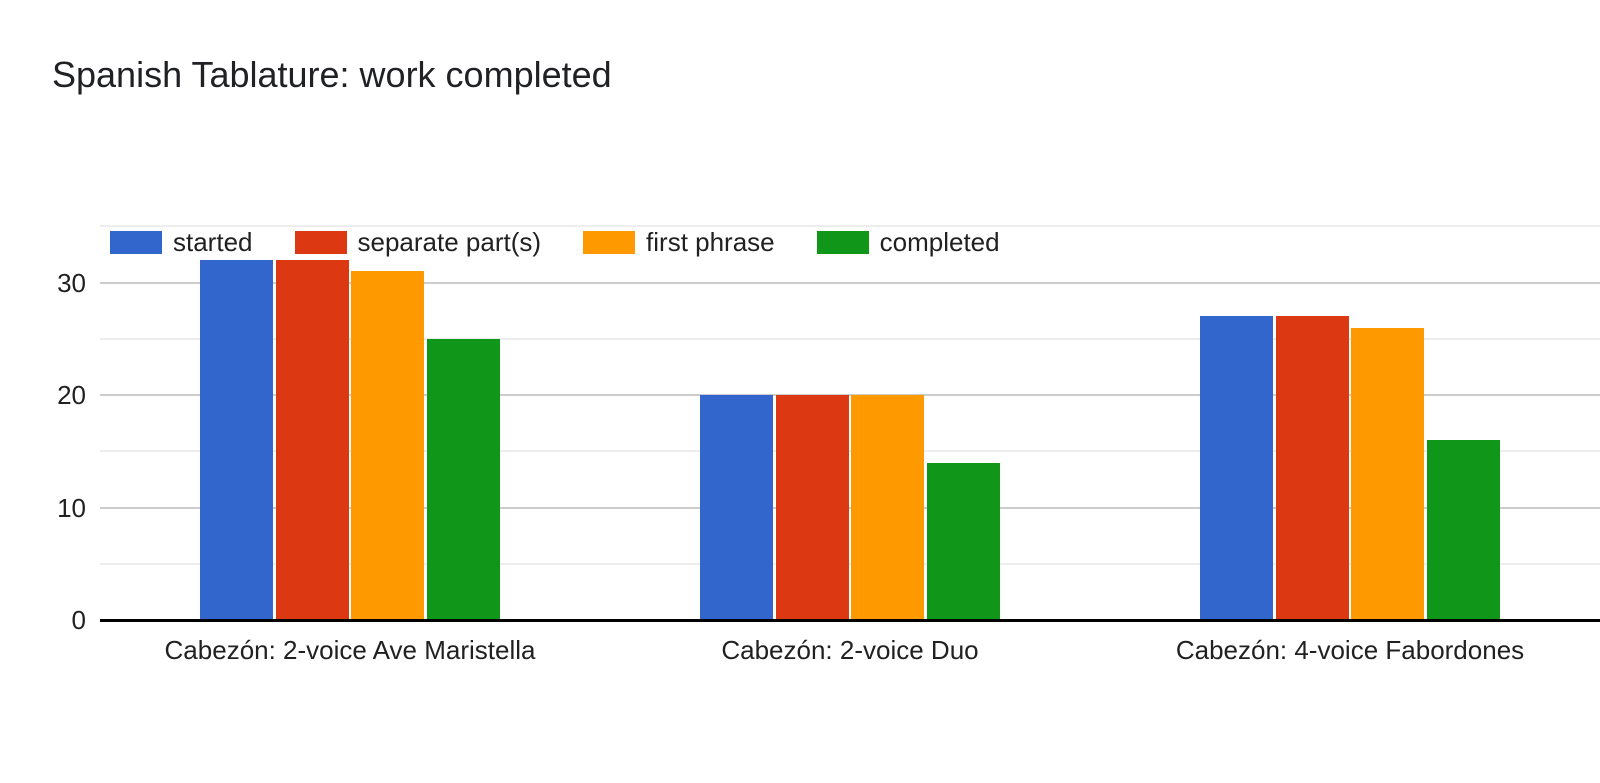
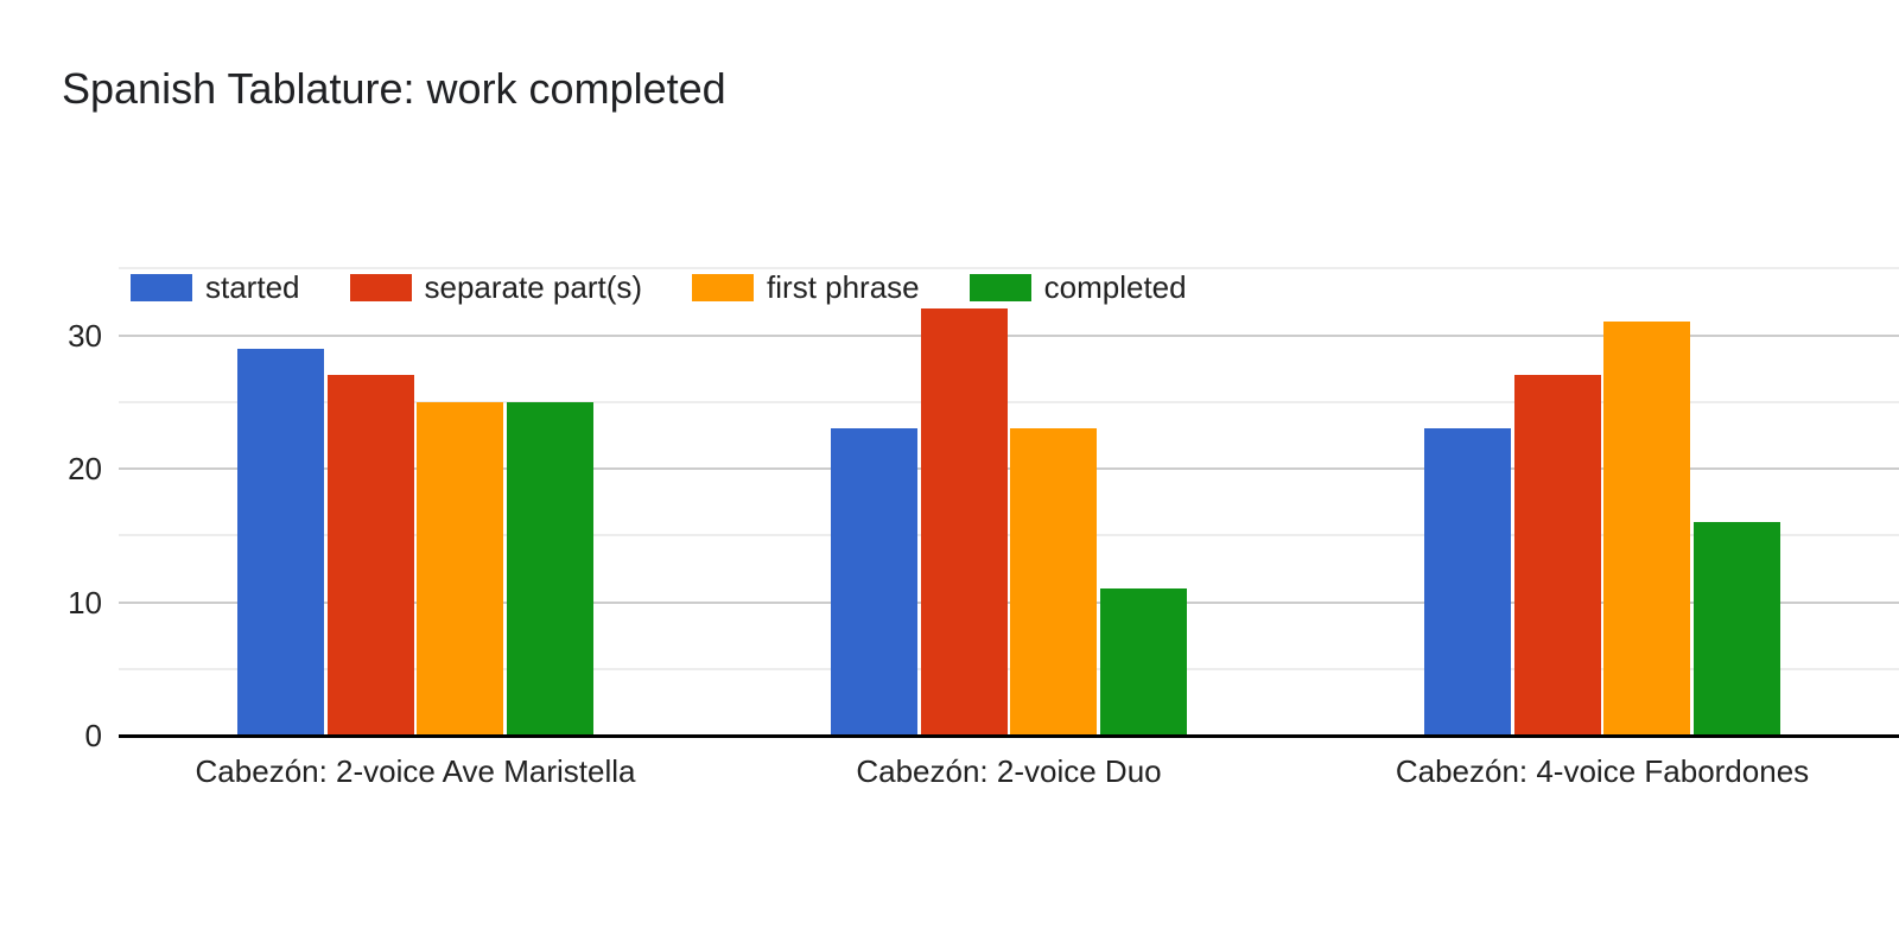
started/Cabezón: 2-voice Ave Maristella: 32 -> 29
separate part(s)/Cabezón: 2-voice Ave Maristella: 32 -> 27
first phrase/Cabezón: 2-voice Ave Maristella: 31 -> 25
started/Cabezón: 2-voice Duo: 20 -> 23
separate part(s)/Cabezón: 2-voice Duo: 20 -> 32
first phrase/Cabezón: 2-voice Duo: 20 -> 23
completed/Cabezón: 2-voice Duo: 14 -> 11
started/Cabezón: 4-voice Fabordones: 27 -> 23
first phrase/Cabezón: 4-voice Fabordones: 26 -> 31
